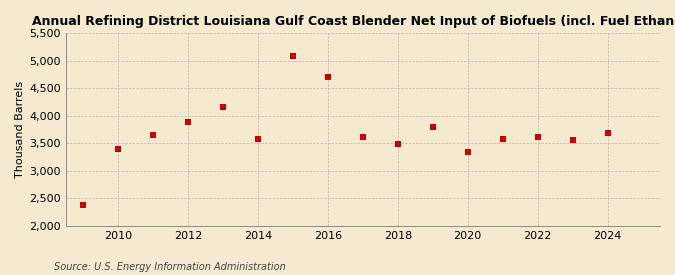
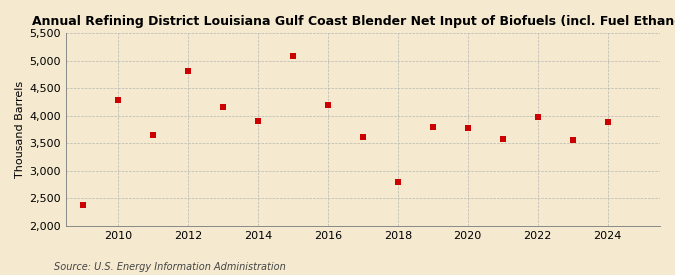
2010: 3,400 -> 4,280
2012: 3,880 -> 4,820
2014: 3,580 -> 3,900
2016: 4,700 -> 4,200
2018: 3,490 -> 2,800
2020: 3,340 -> 3,780
2022: 3,610 -> 3,980
2024: 3,680 -> 3,880
